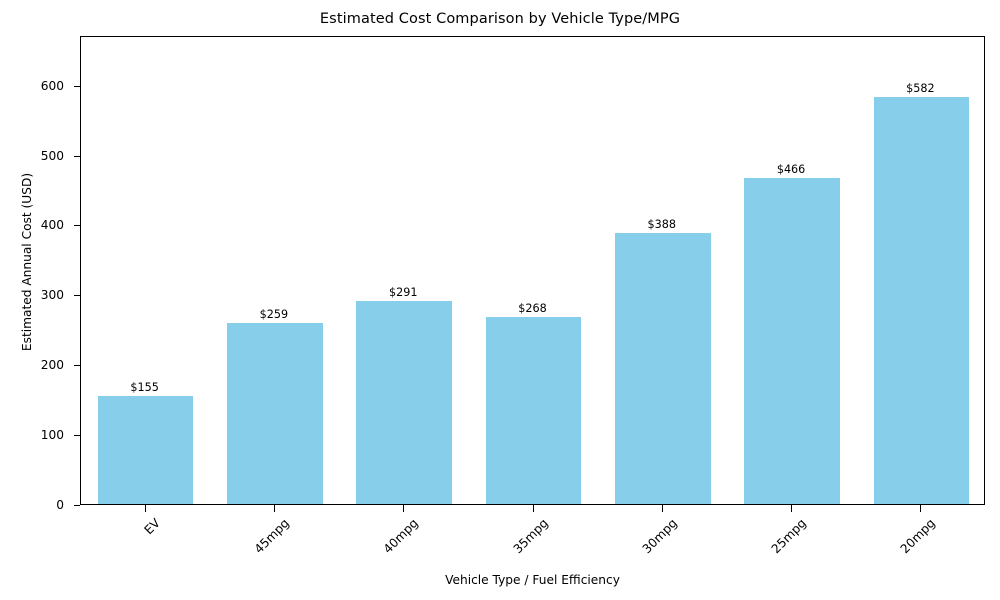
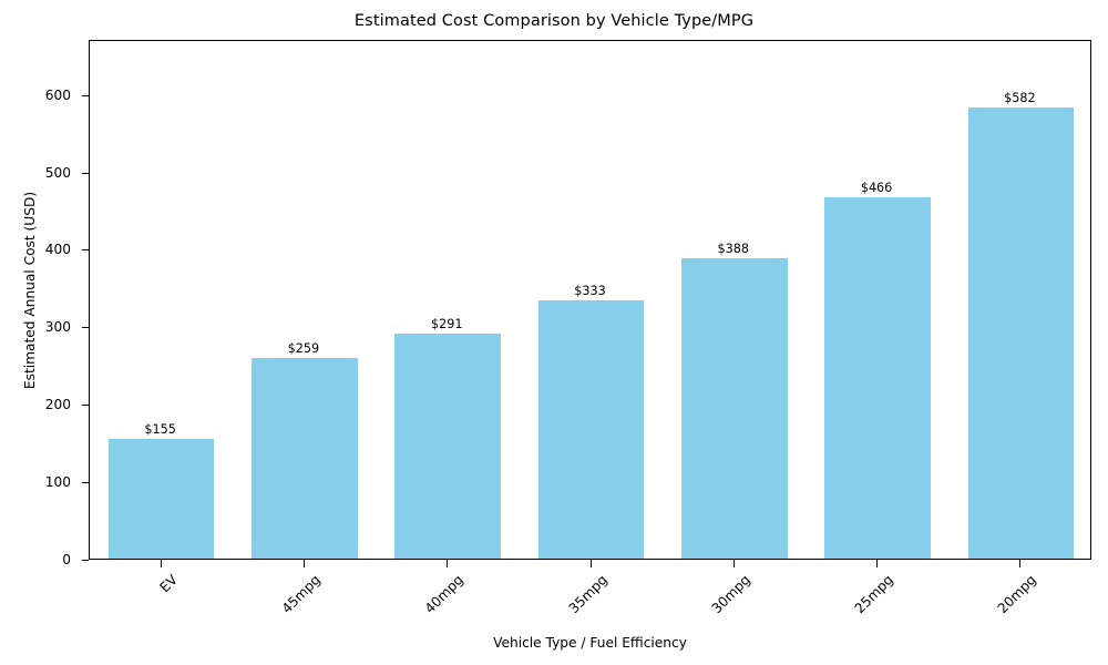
35mpg: $268 -> $333
